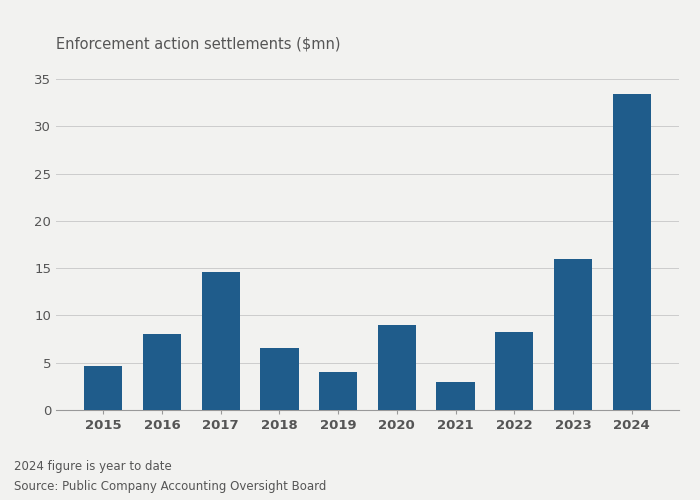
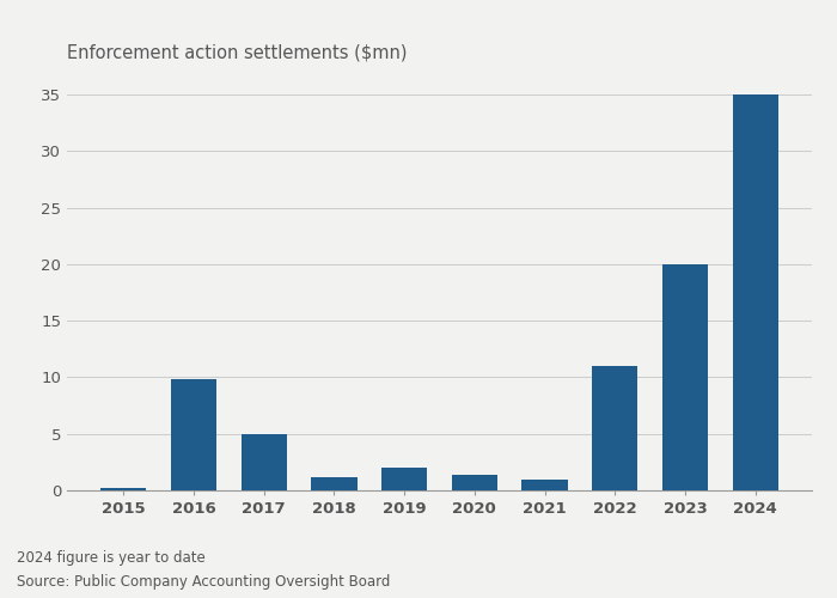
2015: 4.6 -> 0.2
2016: 8.0 -> 9.8
2017: 14.6 -> 5.0
2018: 6.6 -> 1.2
2019: 4.0 -> 2.0
2020: 9.0 -> 1.4
2021: 3.0 -> 1.0
2022: 8.2 -> 11.0
2023: 16.0 -> 20.0
2024: 33.4 -> 35.0
